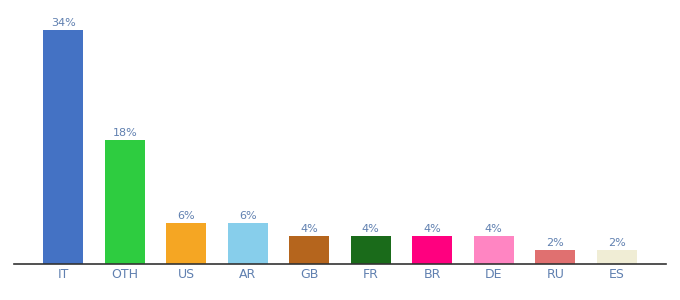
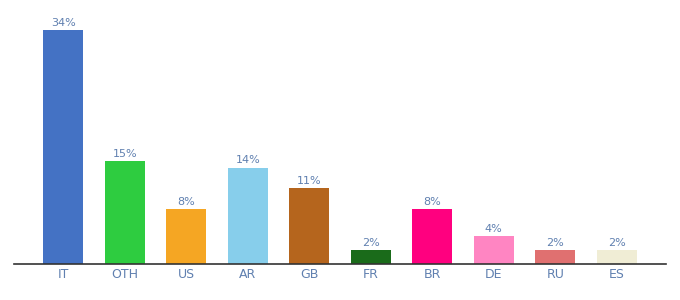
OTH: 18% -> 15%
US: 6% -> 8%
AR: 6% -> 14%
GB: 4% -> 11%
FR: 4% -> 2%
BR: 4% -> 8%
